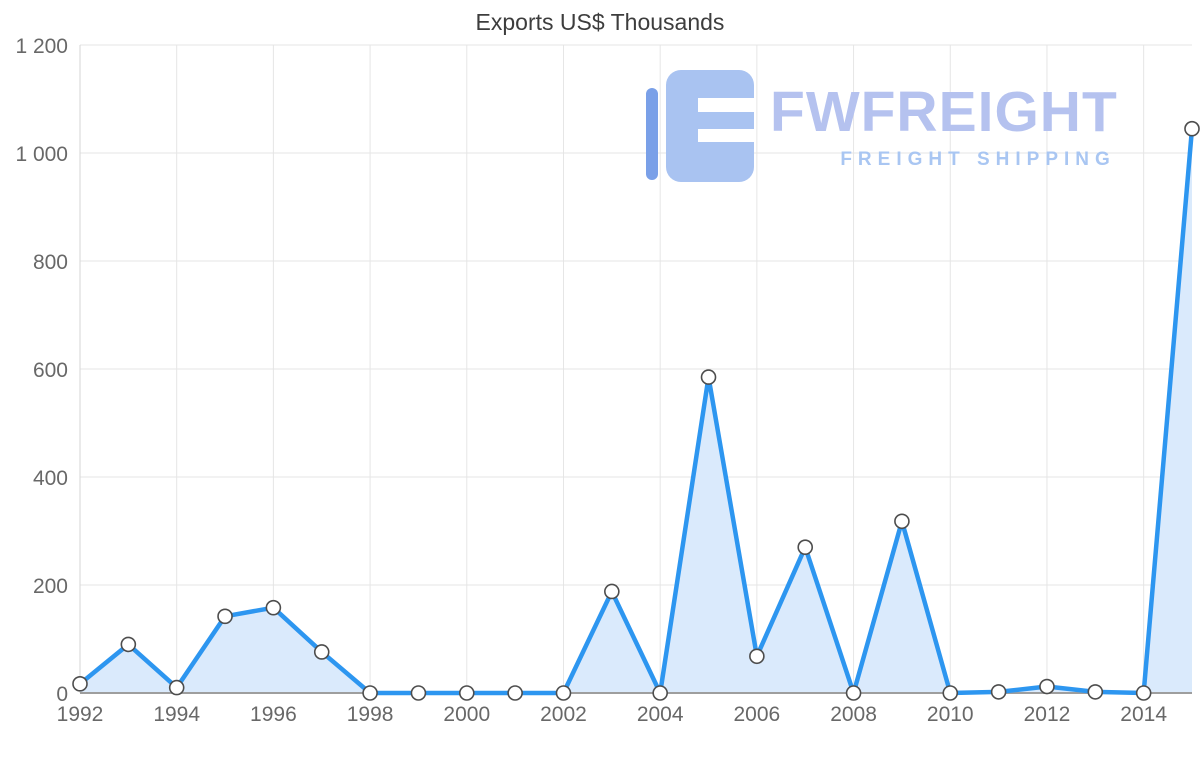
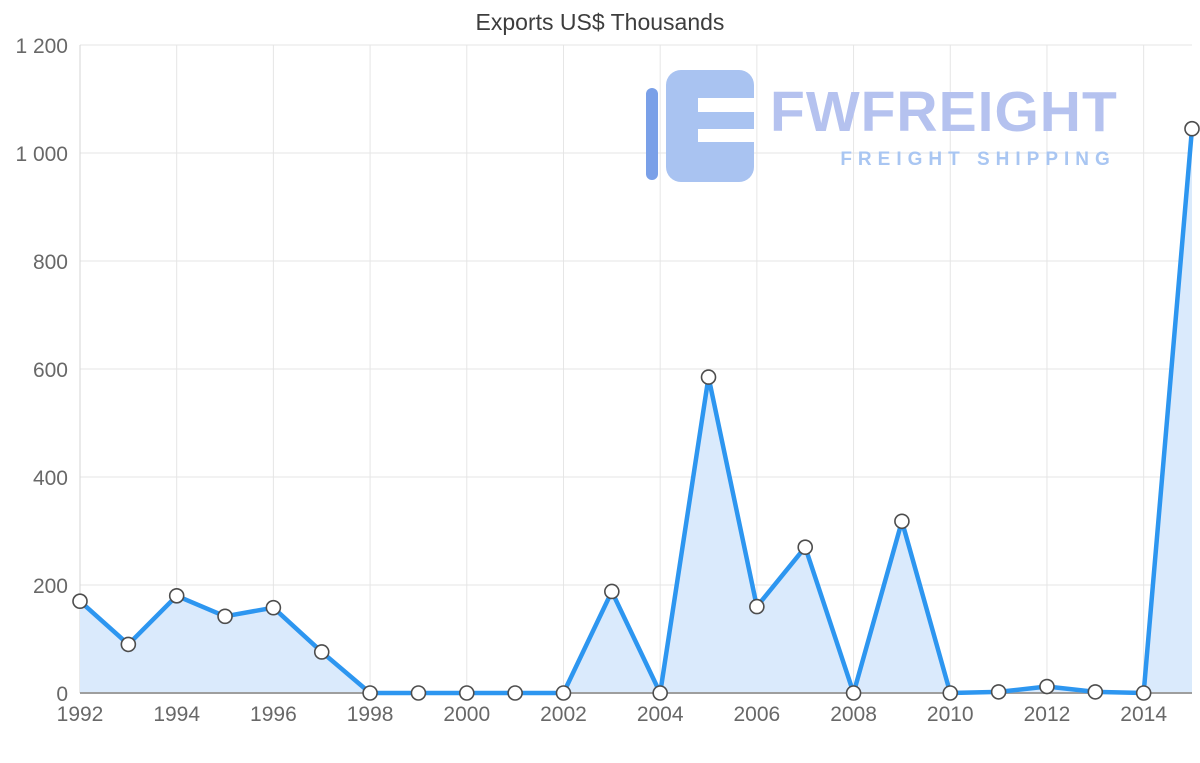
1992: 20 -> 170
1994: 10 -> 180
2006: 70 -> 160
